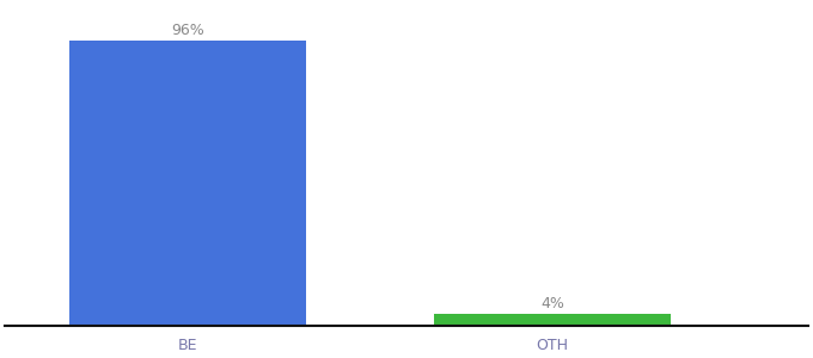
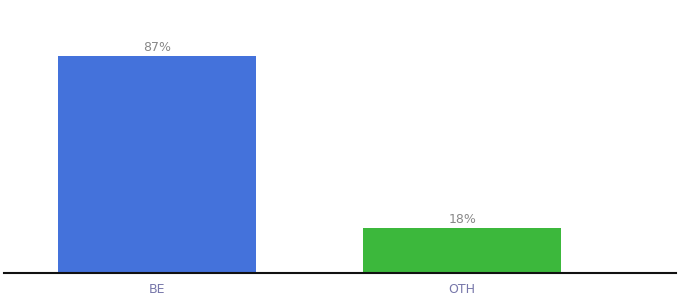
BE: 96% -> 87%
OTH: 4% -> 18%
